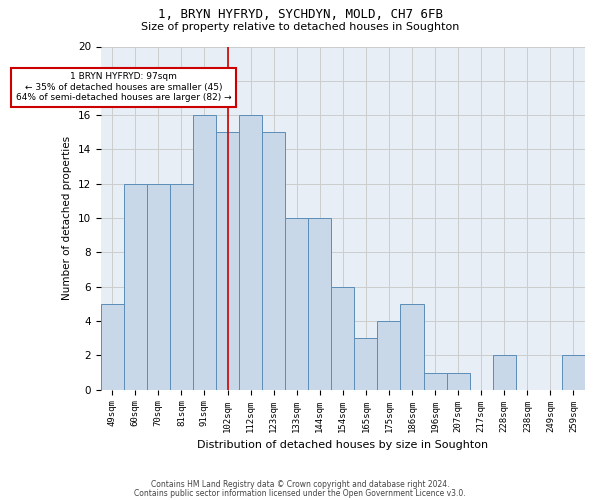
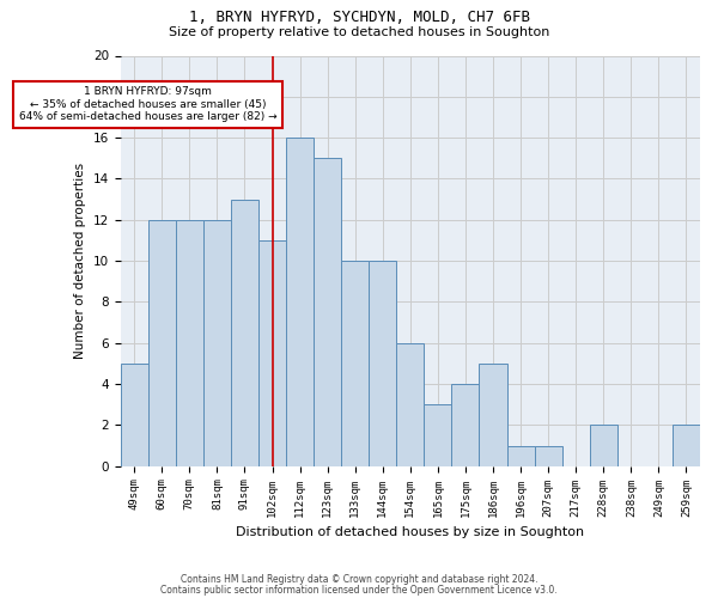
91sqm: 16 -> 13
102sqm: 15 -> 11
